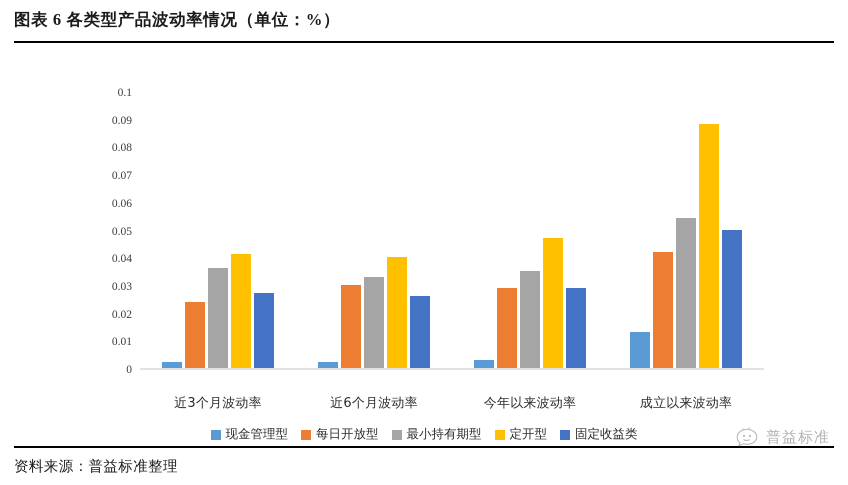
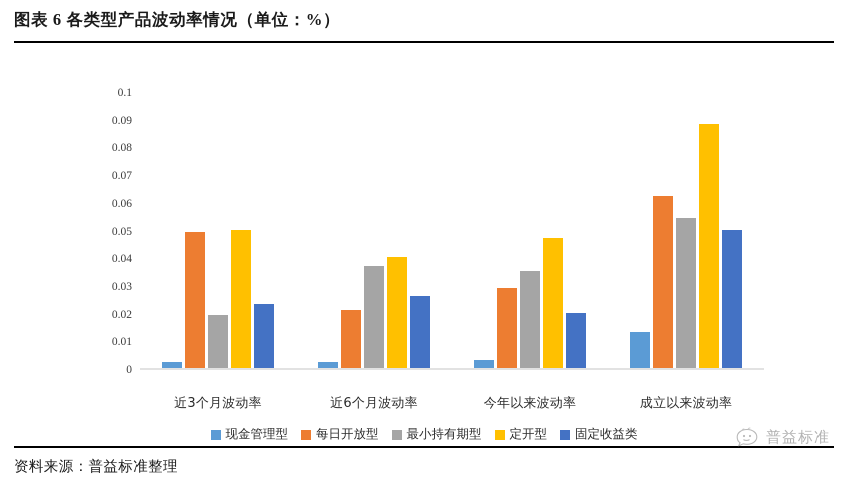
每日开放型/近3个月波动率: 0.024 -> 0.049
最小持有期型/近3个月波动率: 0.036 -> 0.019
定开型/近3个月波动率: 0.041 -> 0.050
固定收益类/近3个月波动率: 0.027 -> 0.023
每日开放型/近6个月波动率: 0.030 -> 0.021
最小持有期型/近6个月波动率: 0.033 -> 0.037
固定收益类/今年以来波动率: 0.029 -> 0.020
每日开放型/成立以来波动率: 0.042 -> 0.062
